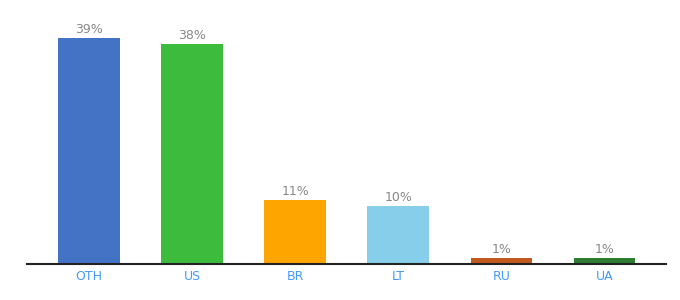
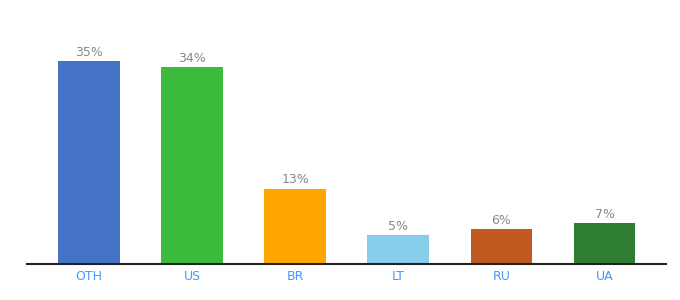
OTH: 39% -> 35%
US: 38% -> 34%
BR: 11% -> 13%
LT: 10% -> 5%
RU: 1% -> 6%
UA: 1% -> 7%
